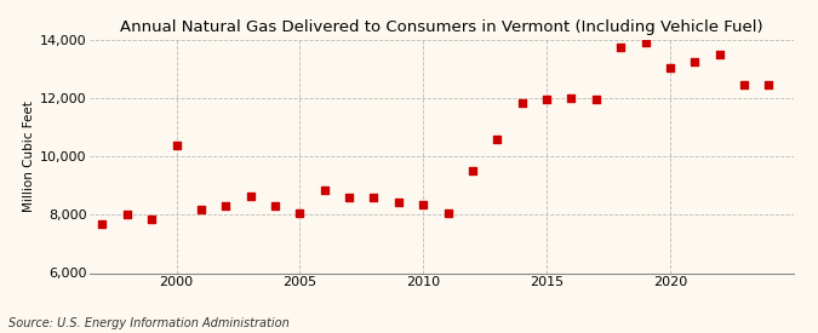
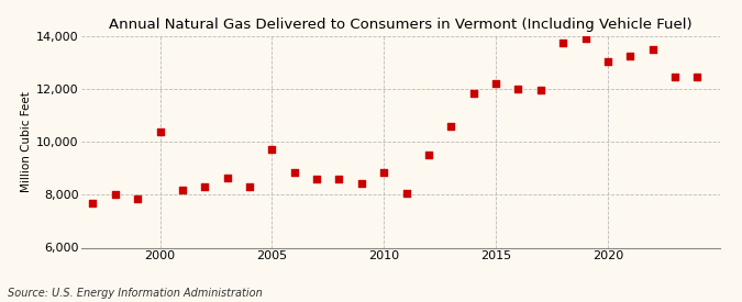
2005: 8,050 -> 9,700
2010: 8,350 -> 8,850
2015: 11,950 -> 12,200
